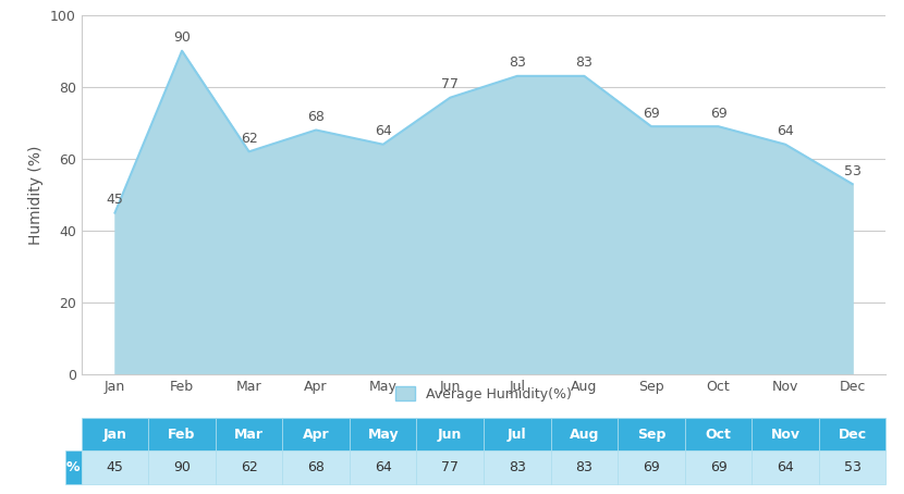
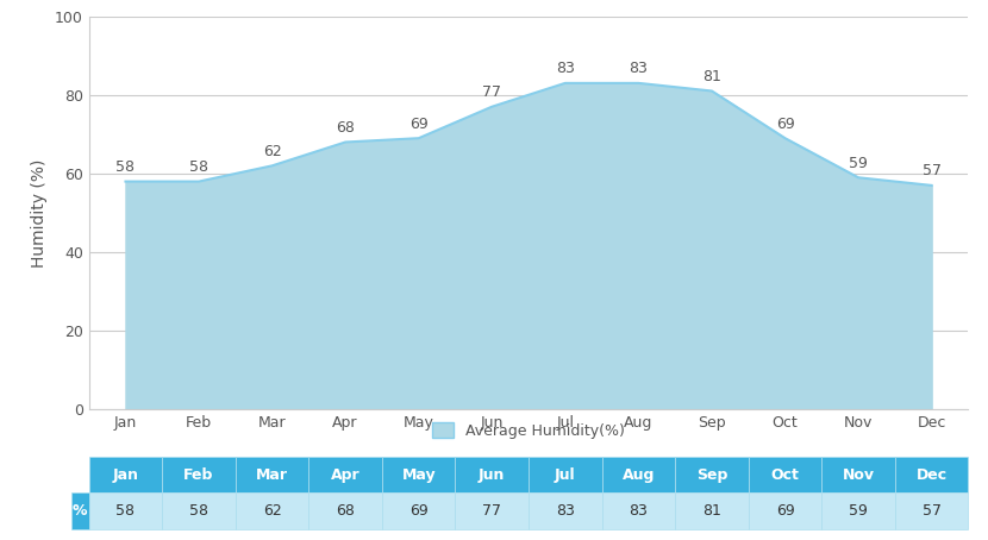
Jan: 45 -> 58
Feb: 90 -> 58
May: 64 -> 69
Sep: 69 -> 81
Nov: 64 -> 59
Dec: 53 -> 57
